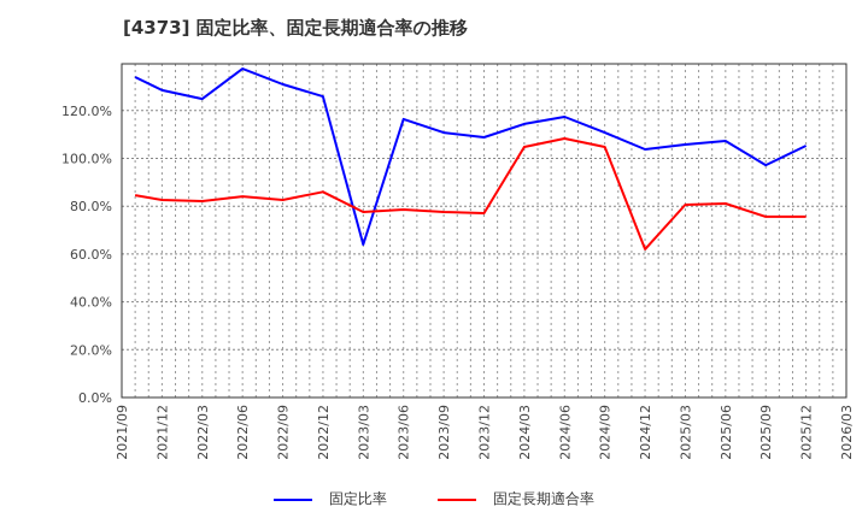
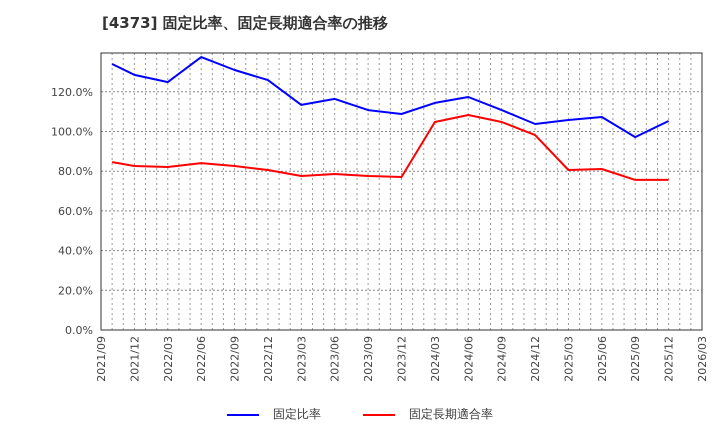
固定長期適合率/2022/12: 86% -> 81%
固定比率/2023/03: 64% -> 113%
固定長期適合率/2024/12: 62% -> 98%
